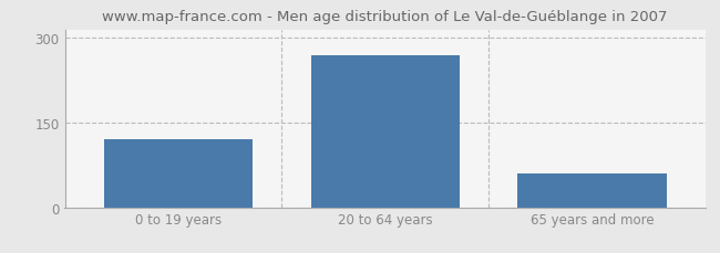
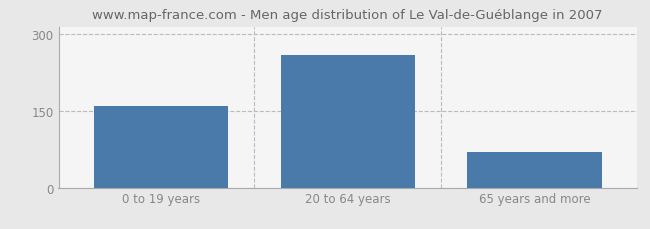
0 to 19 years: 120 -> 160
20 to 64 years: 270 -> 260
65 years and more: 60 -> 70
